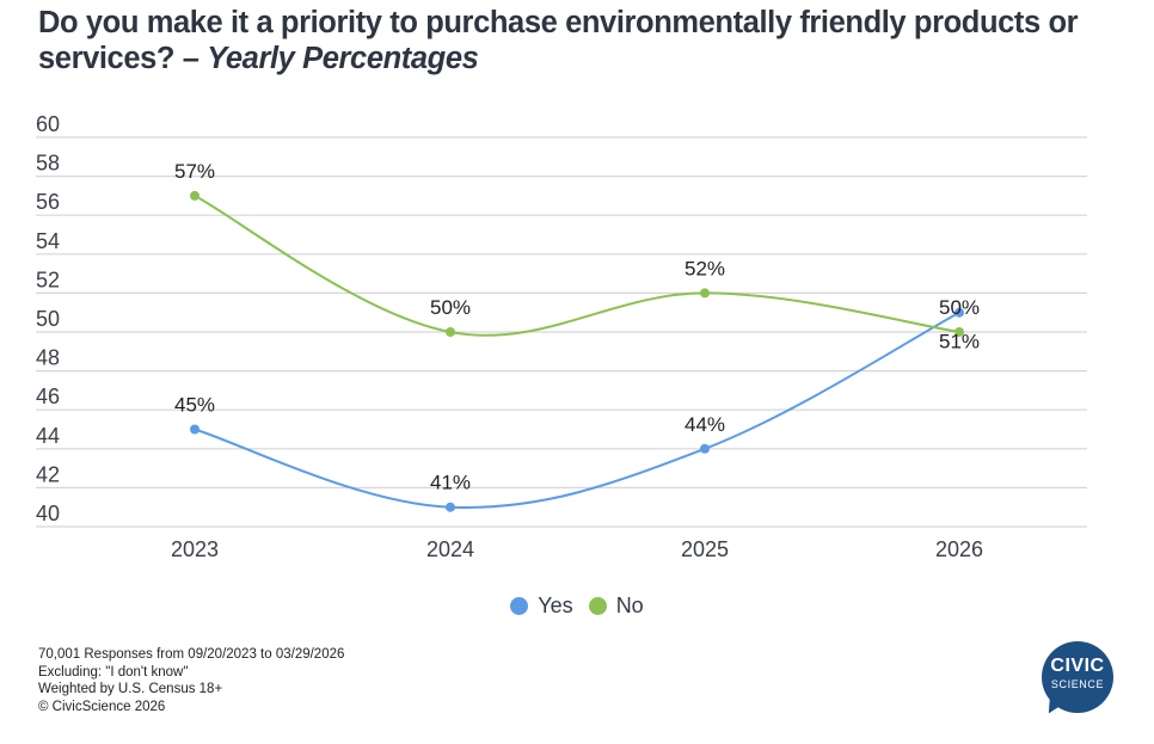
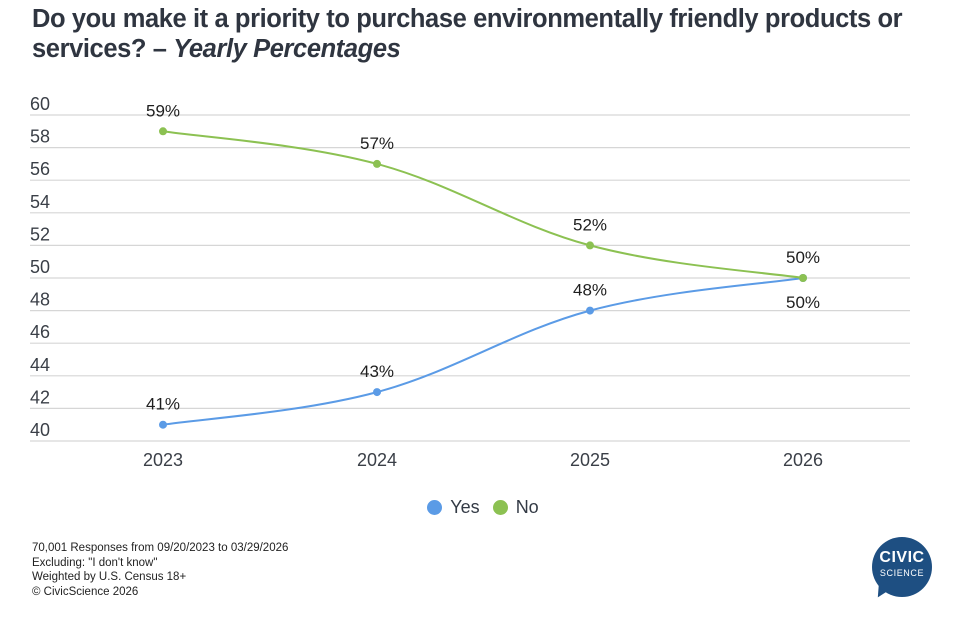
Yes/2023: 45% -> 41%
No/2023: 57% -> 59%
Yes/2024: 41% -> 43%
No/2024: 50% -> 57%
Yes/2025: 44% -> 48%
Yes/2026: 51% -> 50%
